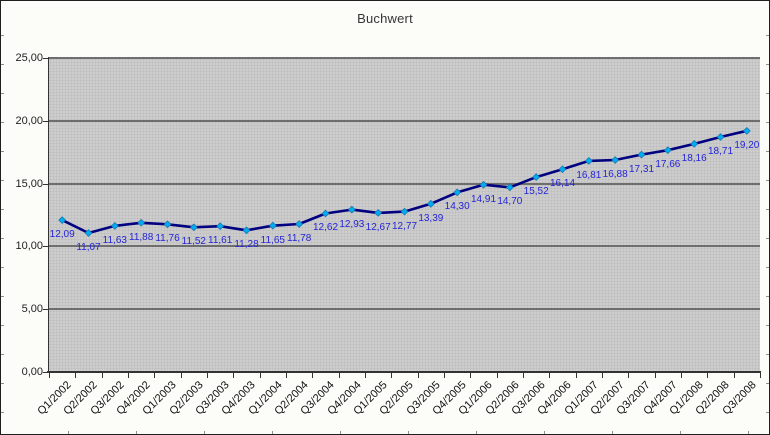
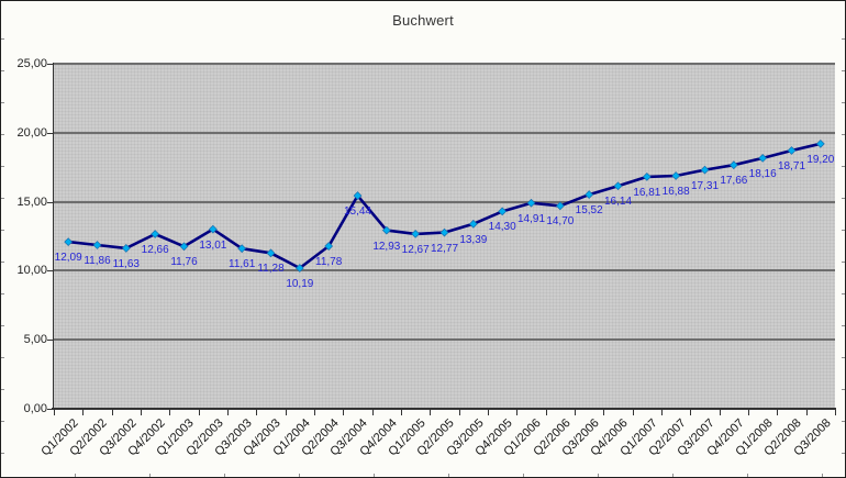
Q2/2002: 11,07 -> 11,86
Q4/2002: 11,88 -> 12,66
Q2/2003: 11,52 -> 13,01
Q1/2004: 11,65 -> 10,19
Q3/2004: 12,62 -> 15,44
